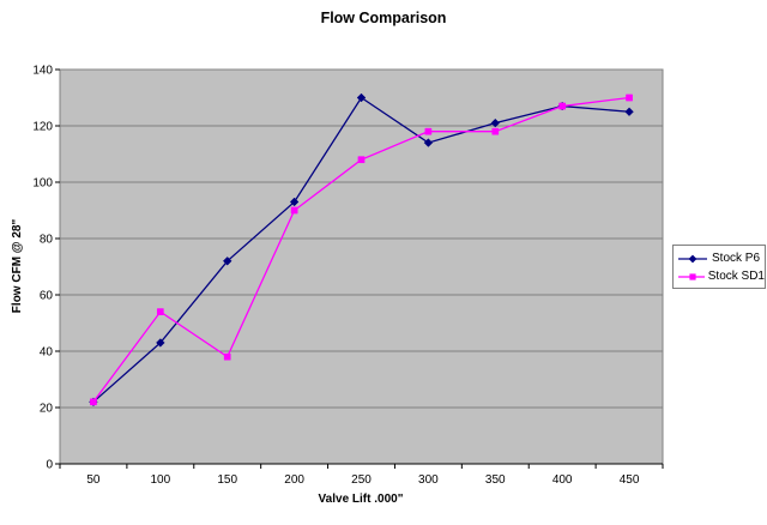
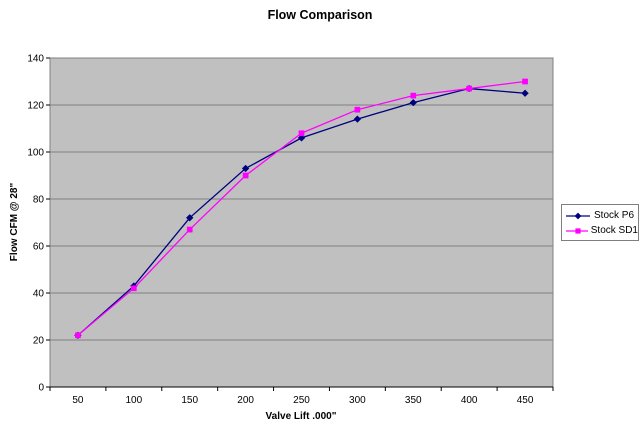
Stock SD1/100: 54 -> 42
Stock SD1/150: 38 -> 67
Stock P6/250: 130 -> 106
Stock SD1/350: 118 -> 124
